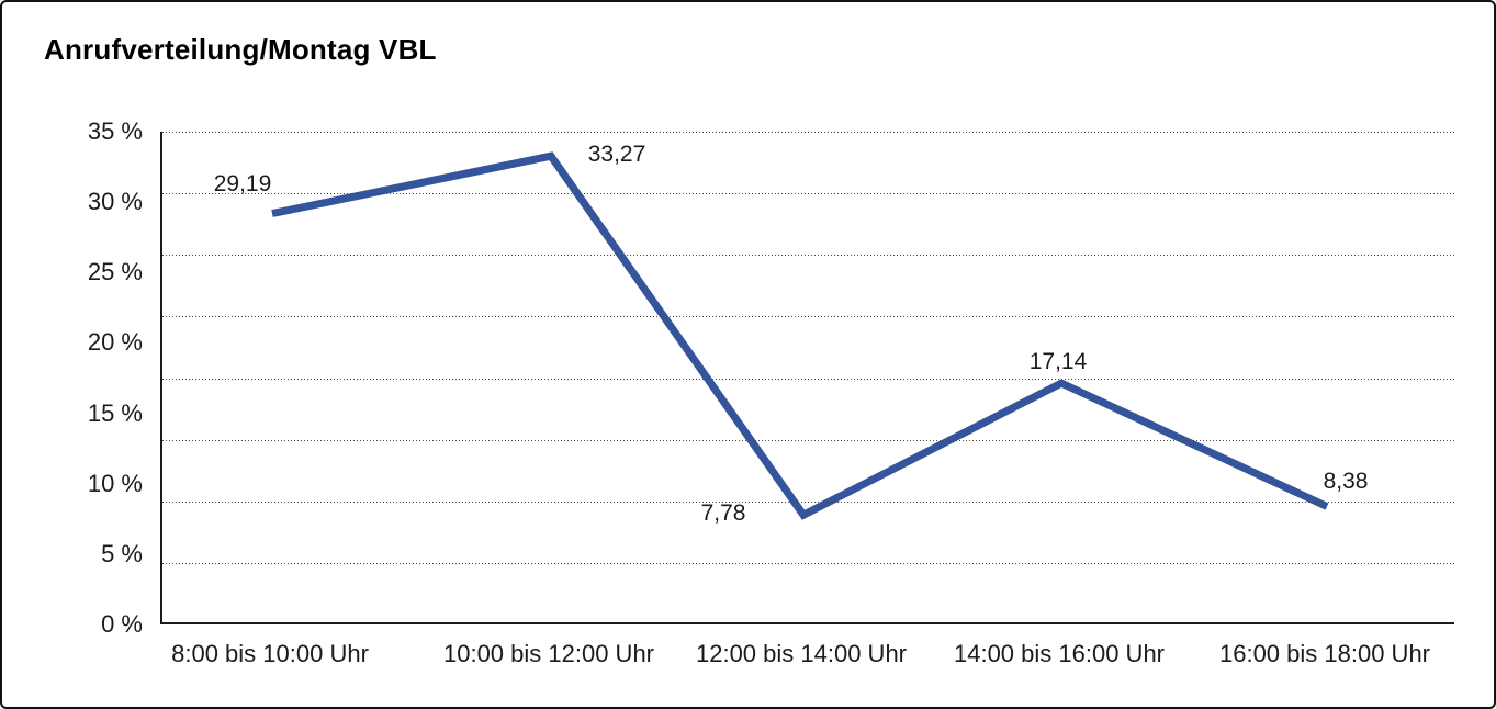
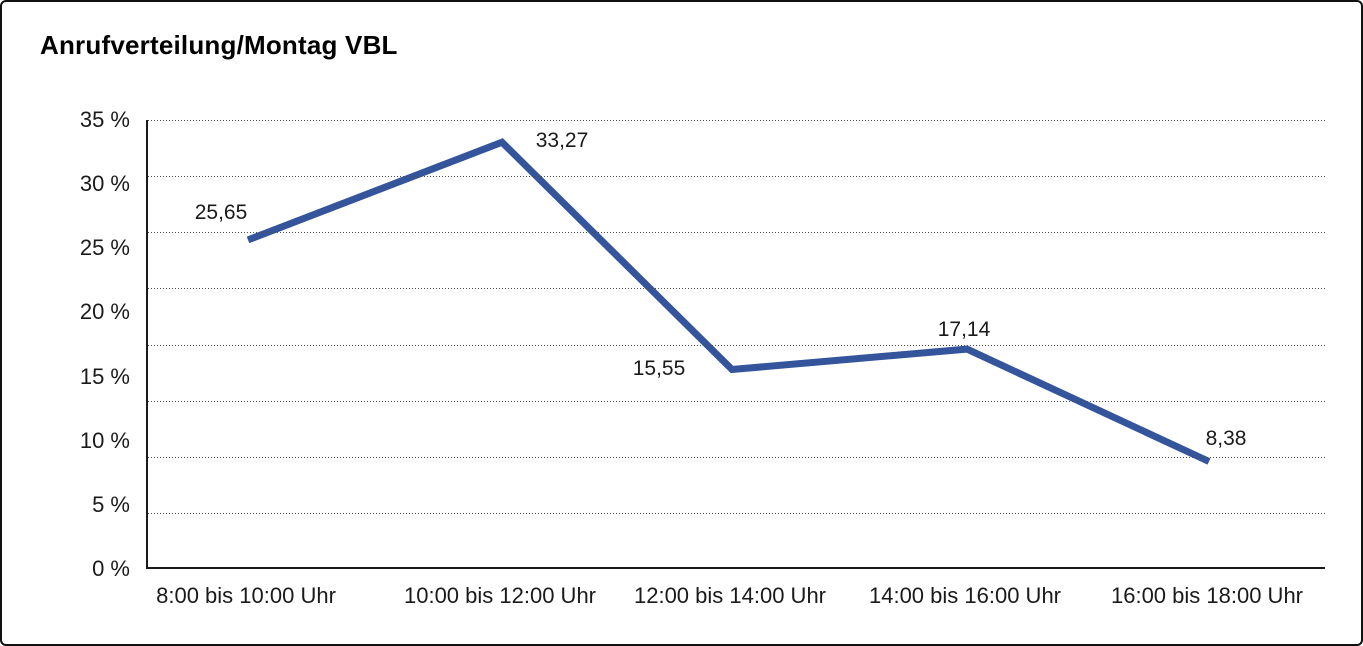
8:00 bis 10:00 Uhr: 29,19 -> 25,65
12:00 bis 14:00 Uhr: 7,78 -> 15,55
